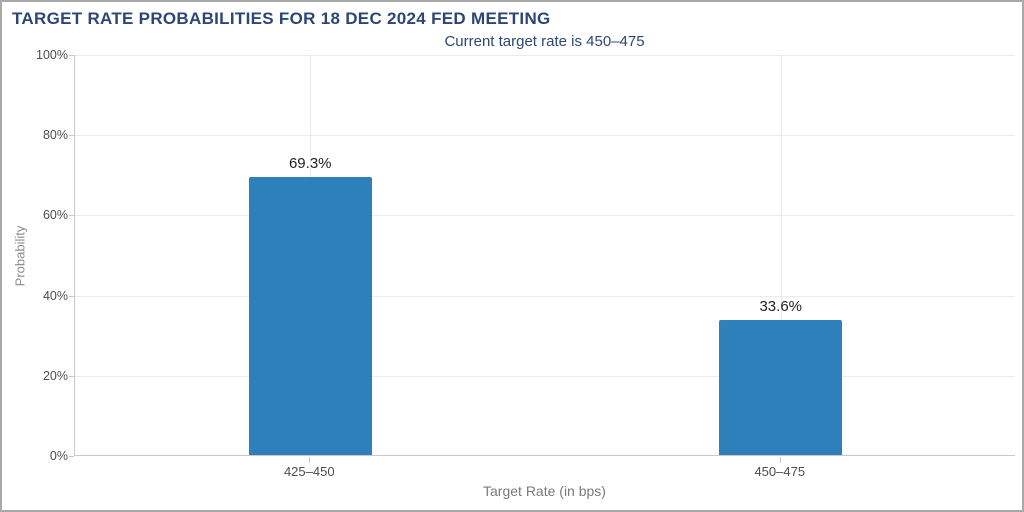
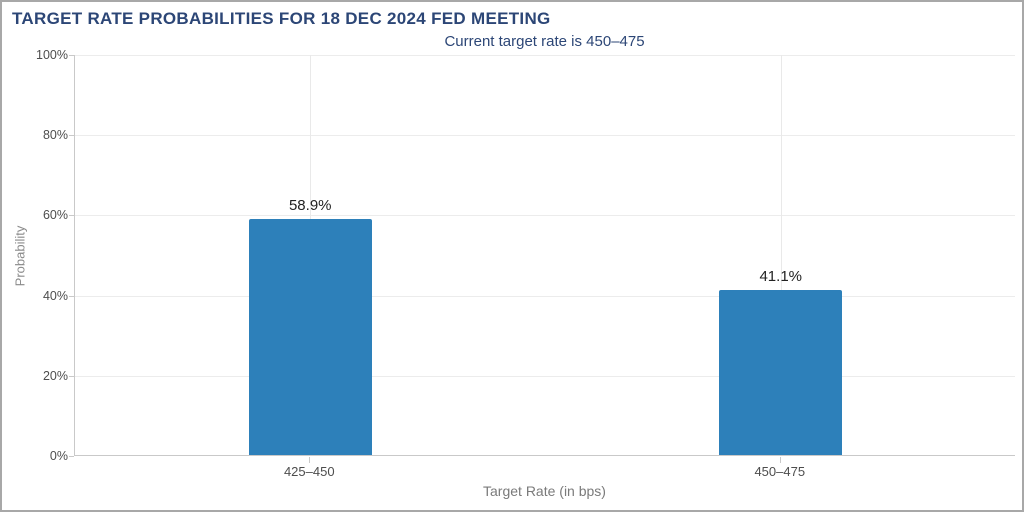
425–450: 69.3% -> 58.9%
450–475: 33.6% -> 41.1%
